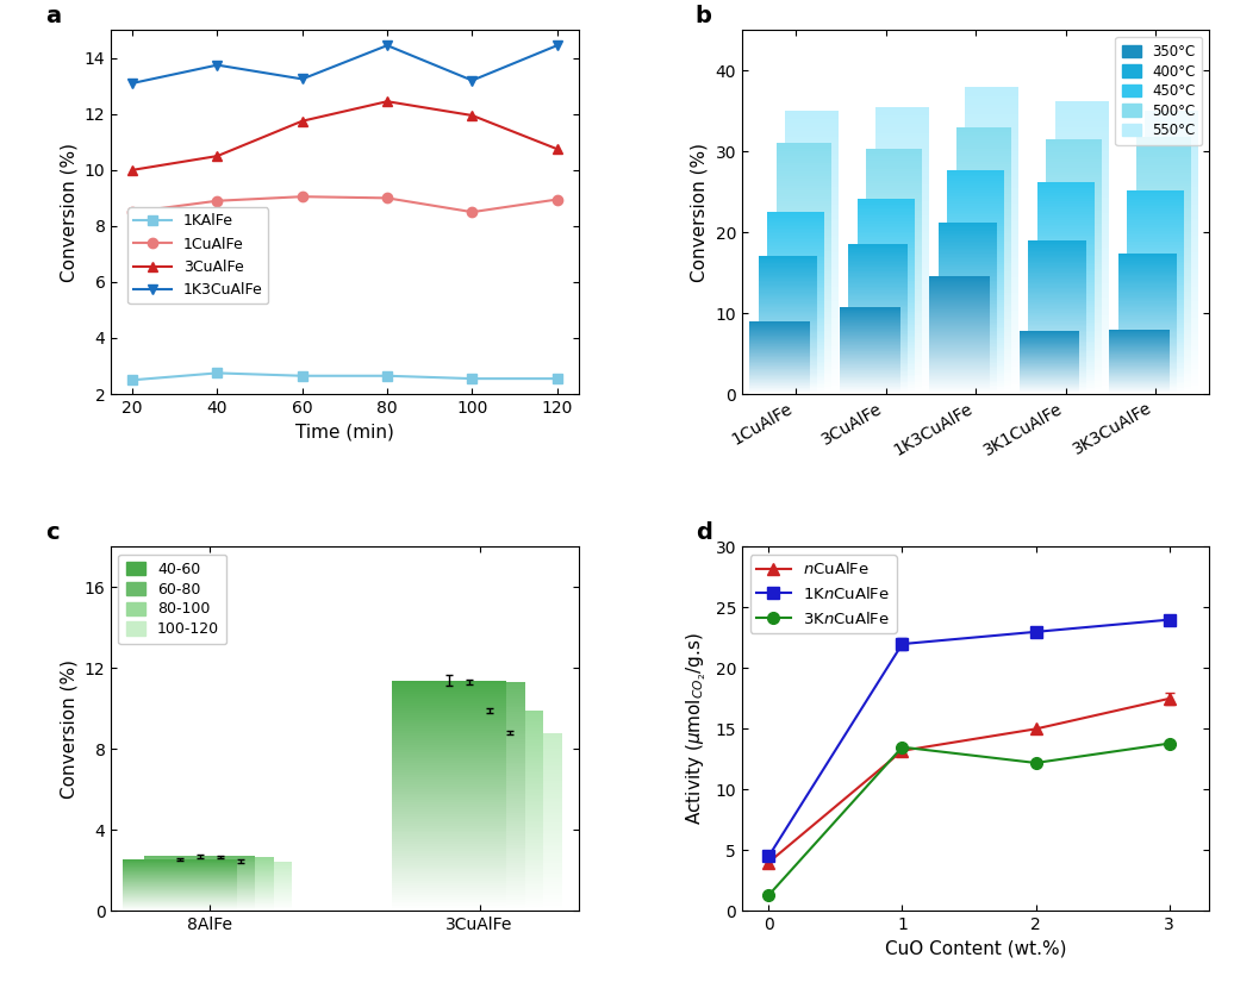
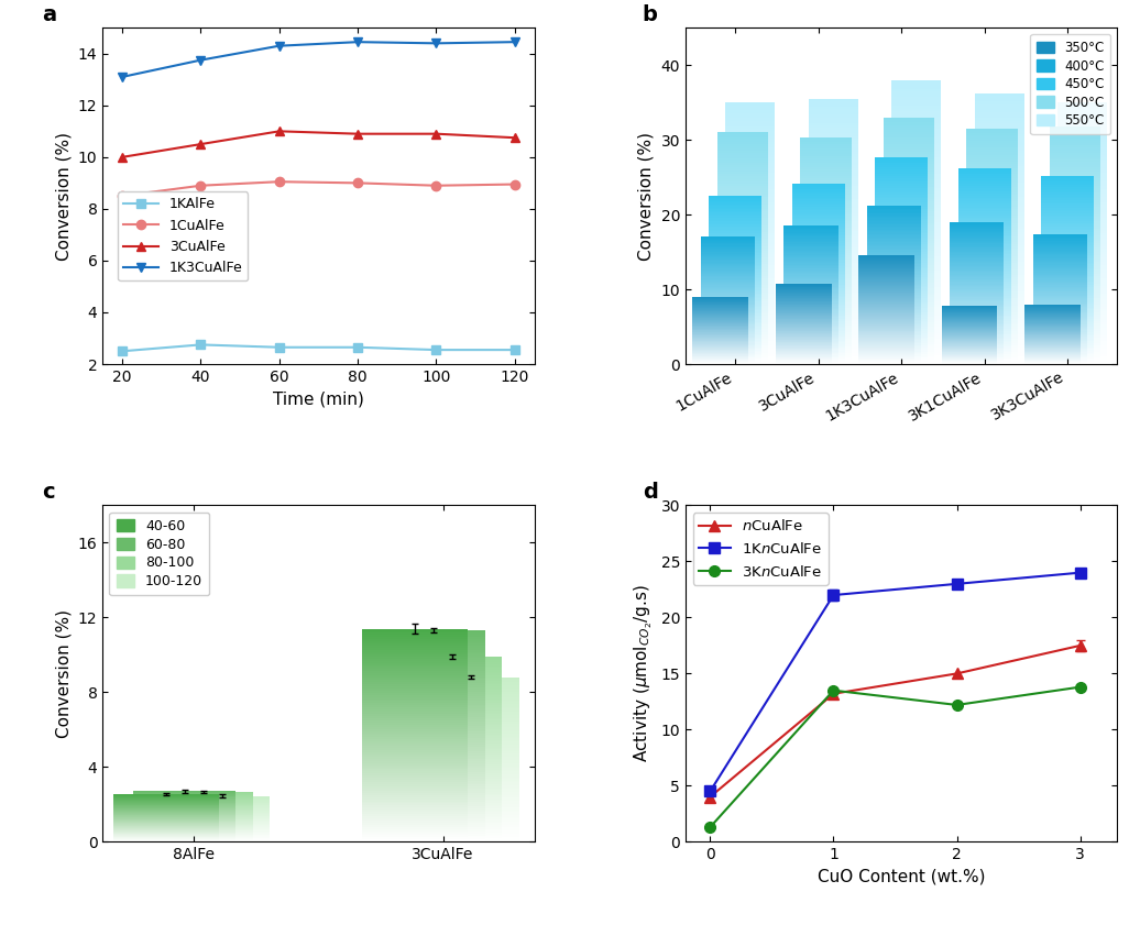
3CuAlFe/60: 11.75 -> 11.00
1K3CuAlFe/60: 13.25 -> 14.30
3CuAlFe/80: 12.45 -> 10.90
1CuAlFe/100: 8.50 -> 8.90
3CuAlFe/100: 11.95 -> 10.90
1K3CuAlFe/100: 13.20 -> 14.40
